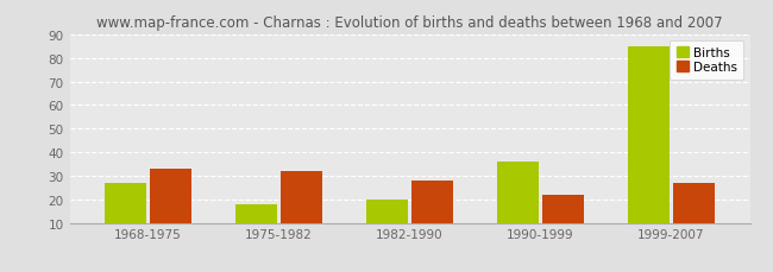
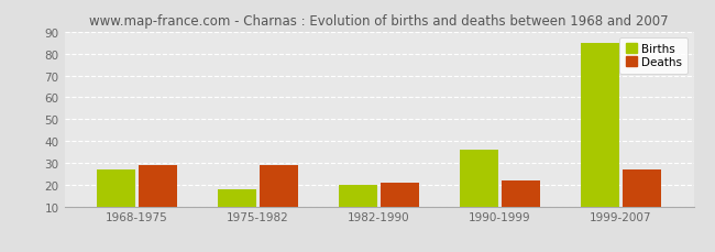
Deaths/1968-1975: 33 -> 29
Deaths/1975-1982: 32 -> 29
Deaths/1982-1990: 28 -> 21
